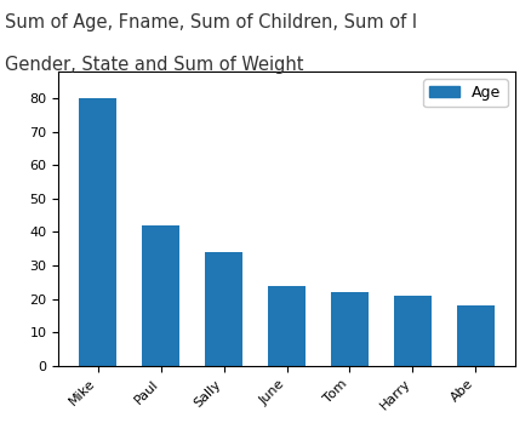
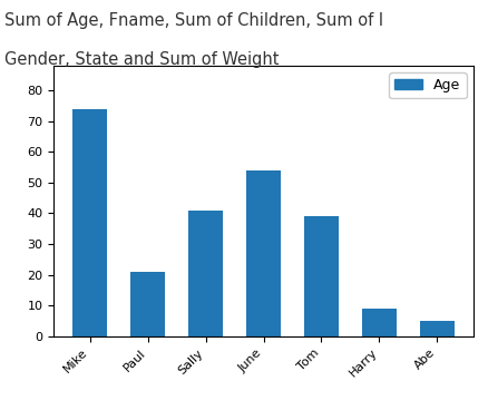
Mike: 80 -> 74
Paul: 42 -> 21
Sally: 34 -> 41
June: 24 -> 54
Tom: 22 -> 39
Harry: 21 -> 9
Abe: 18 -> 5
